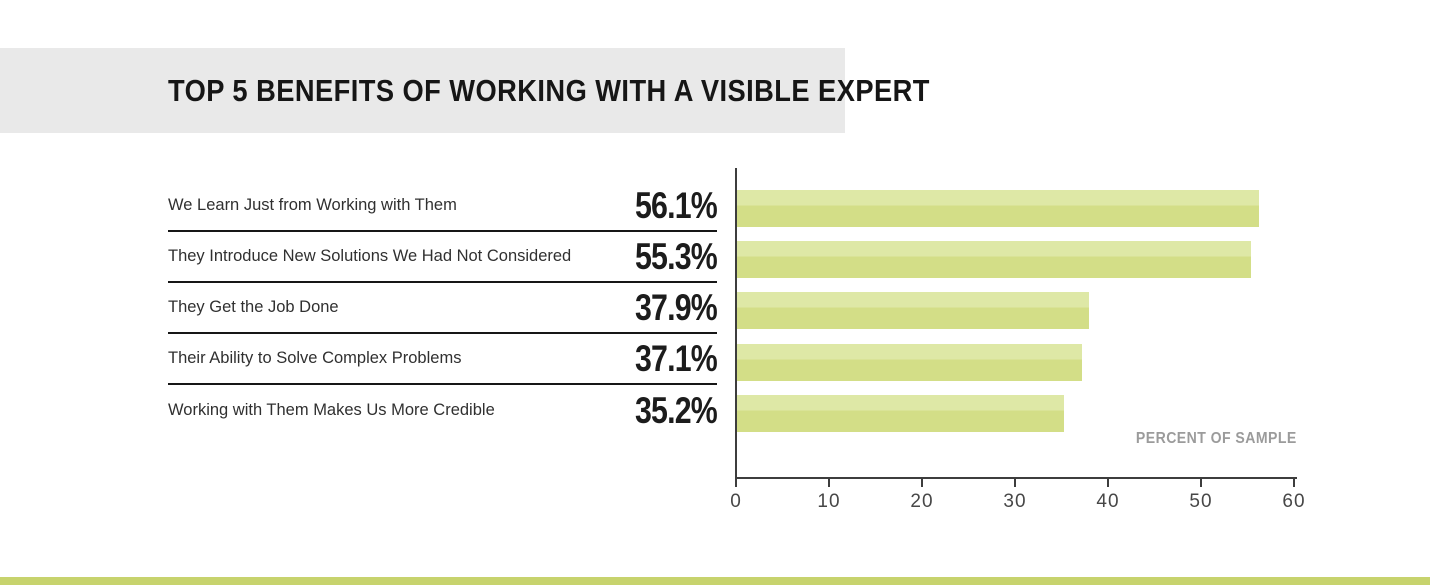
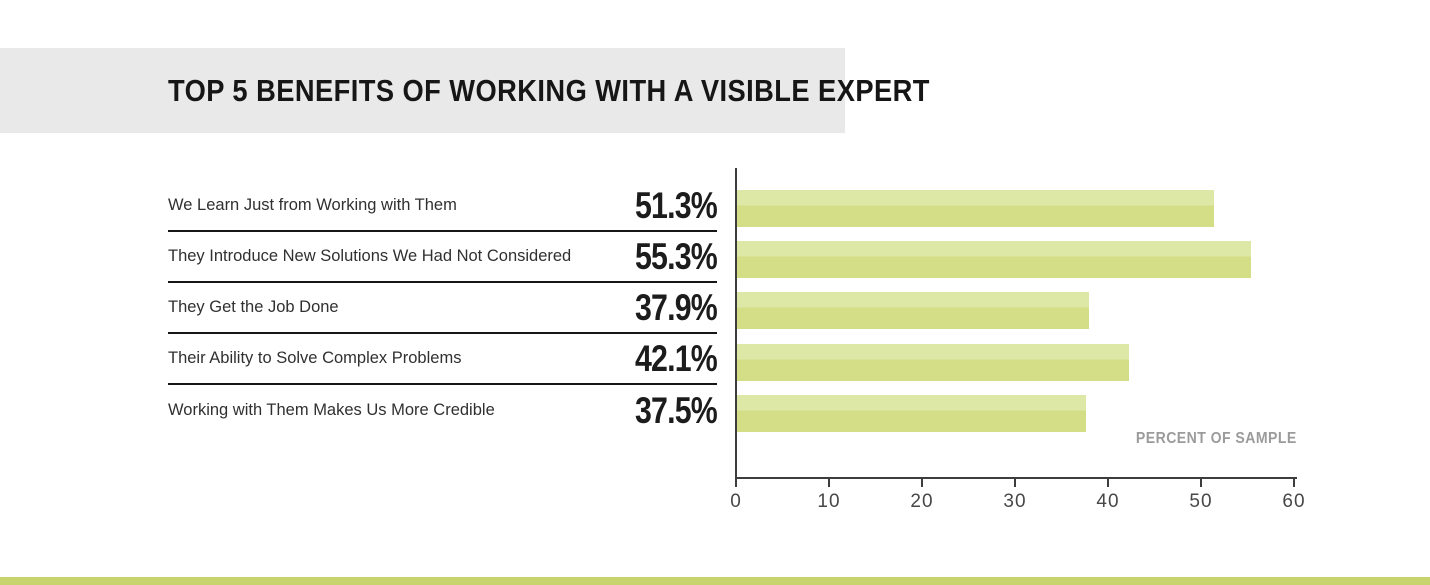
We Learn Just from Working with Them: 56.1% -> 51.3%
Their Ability to Solve Complex Problems: 37.1% -> 42.1%
Working with Them Makes Us More Credible: 35.2% -> 37.5%
